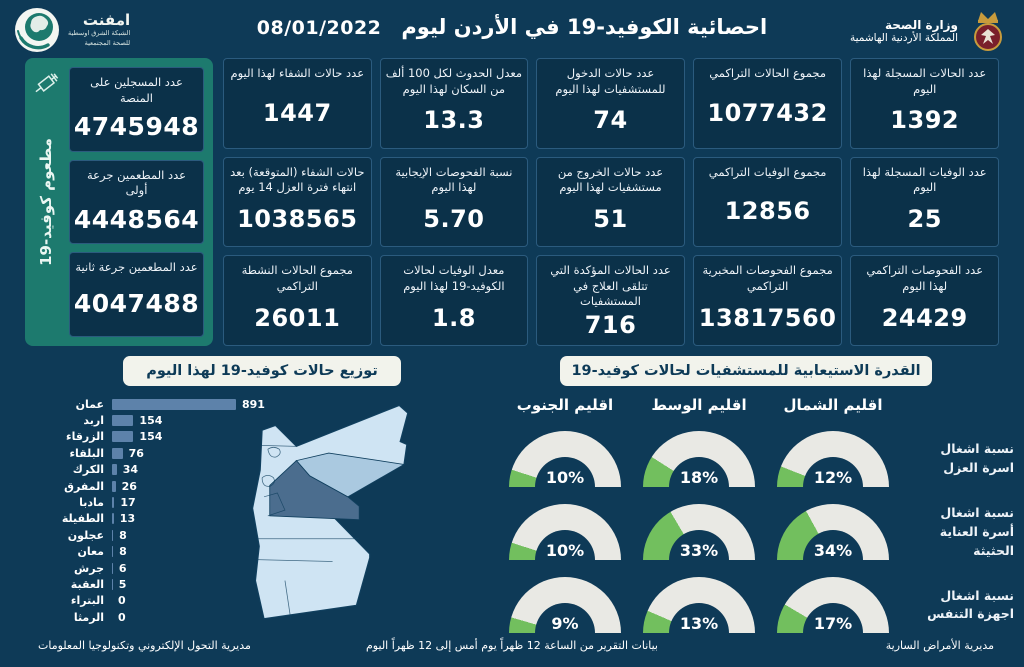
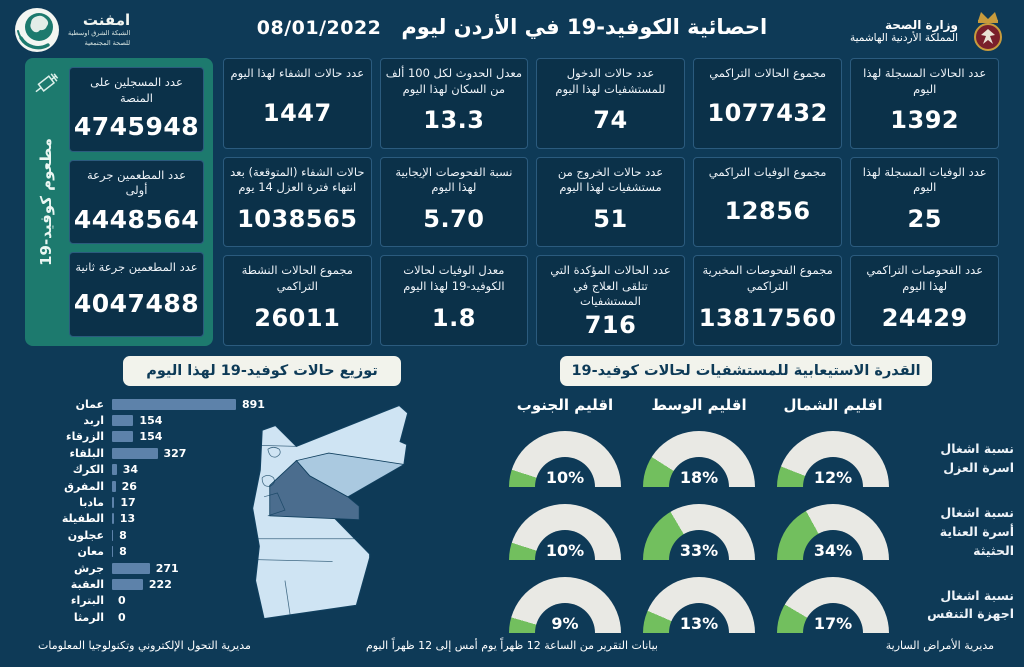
توزيع حالات كوفيد-19 لهذا اليوم/البلقاء: 76 -> 327
توزيع حالات كوفيد-19 لهذا اليوم/جرش: 6 -> 271
توزيع حالات كوفيد-19 لهذا اليوم/العقبة: 5 -> 222
